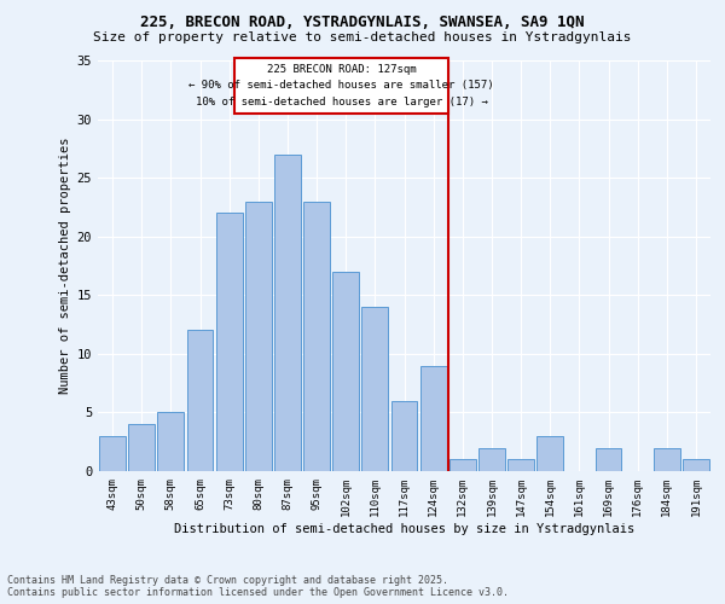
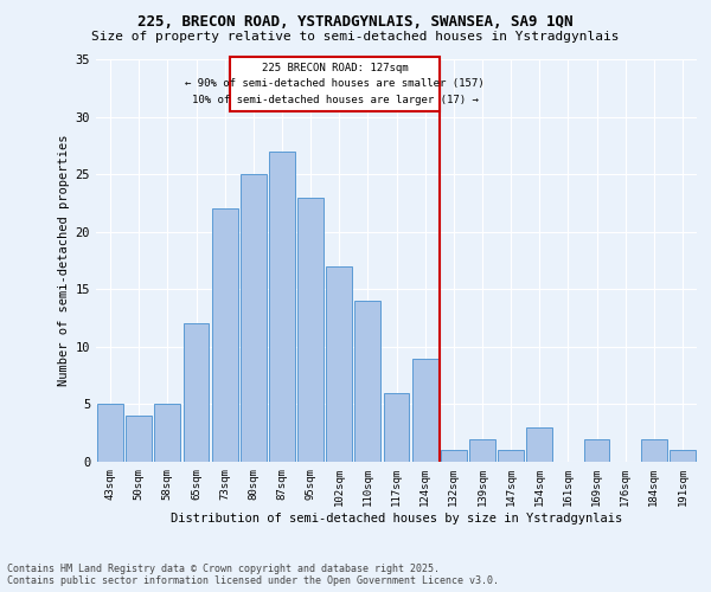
43sqm: 3 -> 5
80sqm: 23 -> 25
